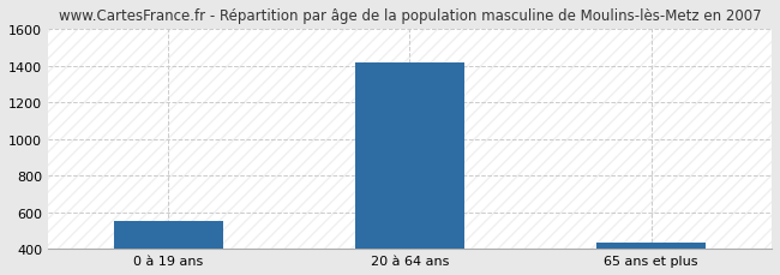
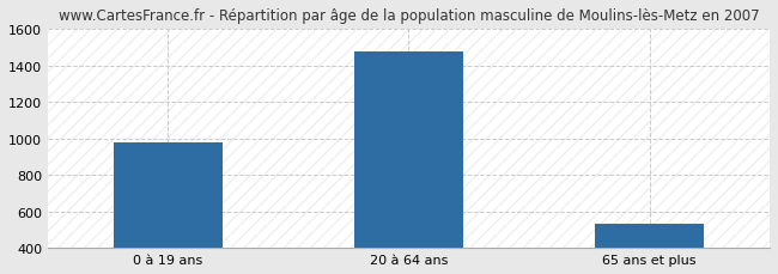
0 à 19 ans: 560 -> 980
20 à 64 ans: 1420 -> 1480
65 ans et plus: 440 -> 530
